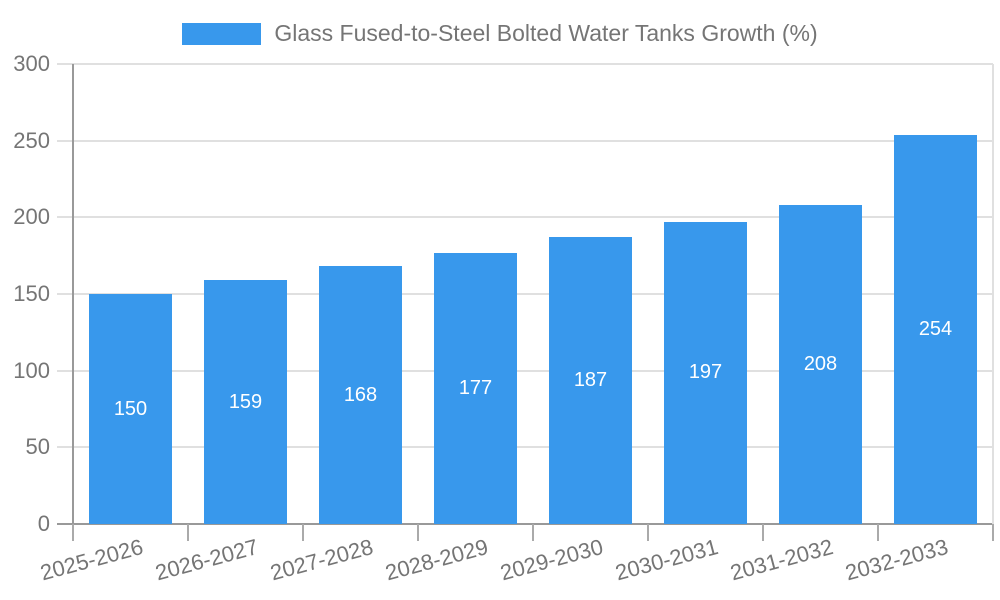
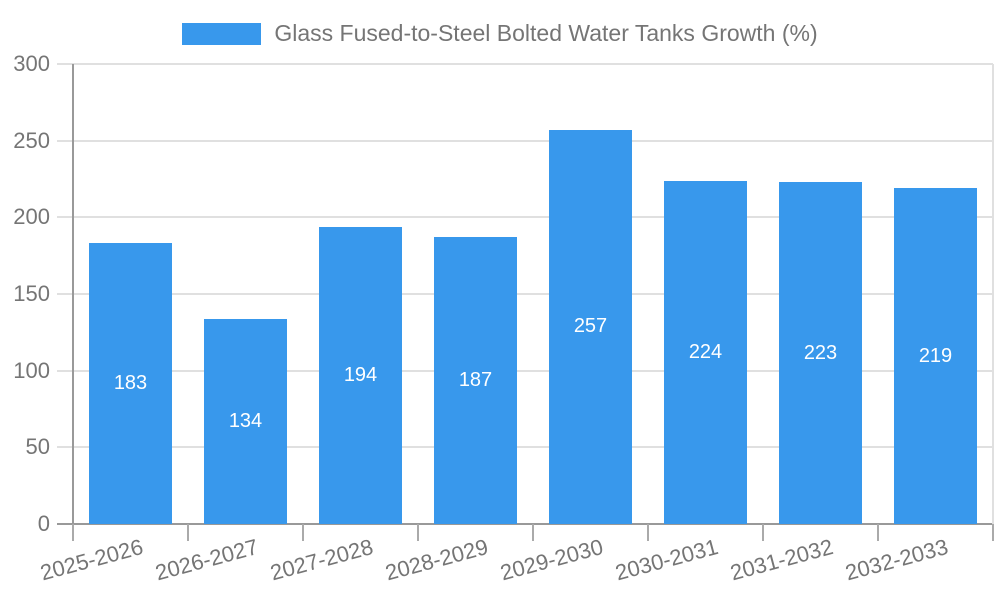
2025-2026: 150 -> 183
2026-2027: 159 -> 134
2027-2028: 168 -> 194
2028-2029: 177 -> 187
2029-2030: 187 -> 257
2030-2031: 197 -> 224
2031-2032: 208 -> 223
2032-2033: 254 -> 219
